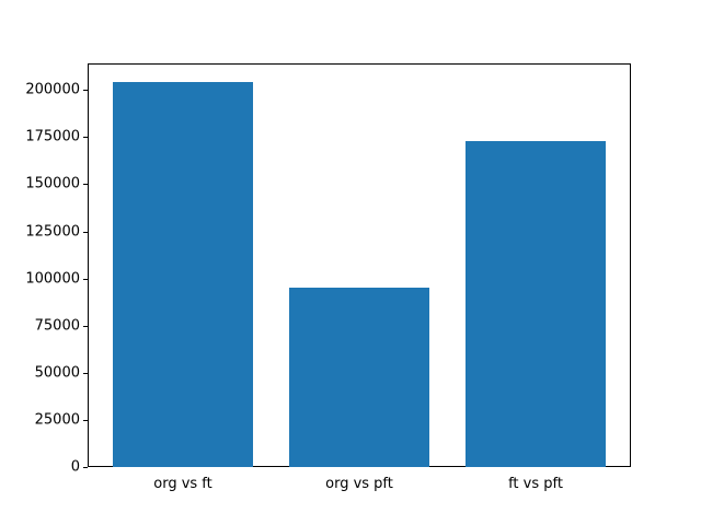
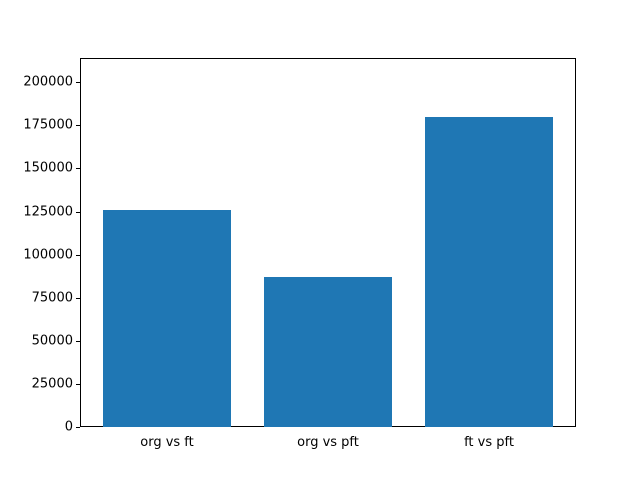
org vs ft: 204000 -> 126000
org vs pft: 95000 -> 87000
ft vs pft: 173000 -> 180000
